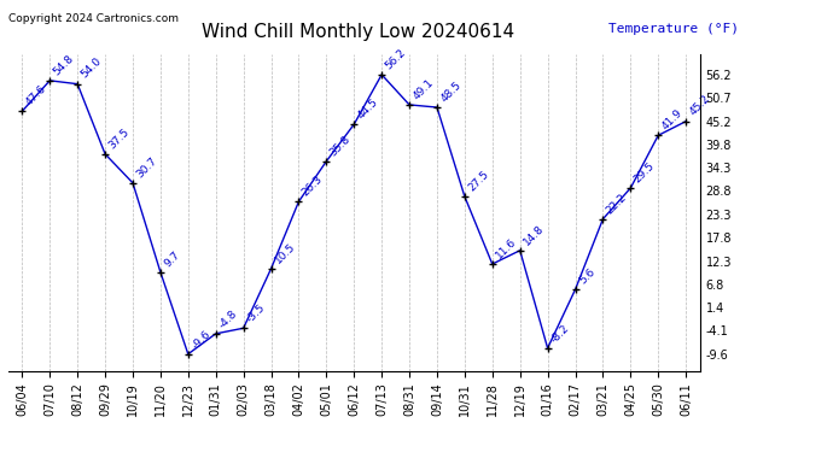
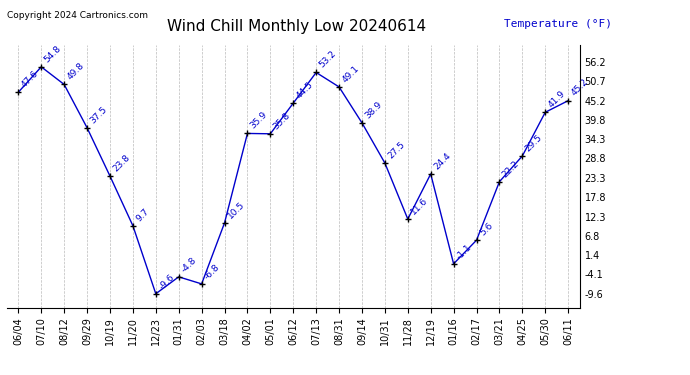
08/12: 54.0 -> 49.8
10/19: 30.7 -> 23.8
02/03: -3.5 -> -6.8
04/02: 26.3 -> 35.9
07/13: 56.2 -> 53.2
09/14: 48.5 -> 38.9
12/19: 14.8 -> 24.4
01/16: -8.2 -> -1.1
